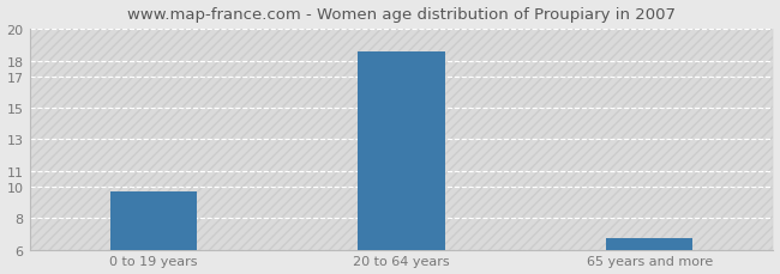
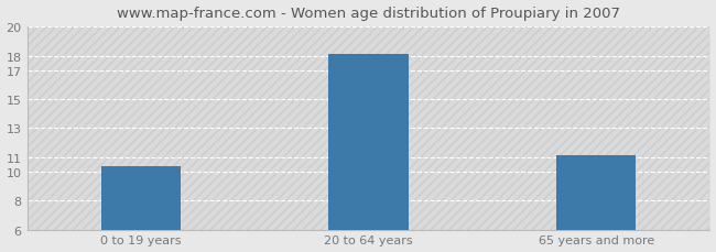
0 to 19 years: 9.7 -> 10.4
20 to 64 years: 18.6 -> 18.1
65 years and more: 6.7 -> 11.1
